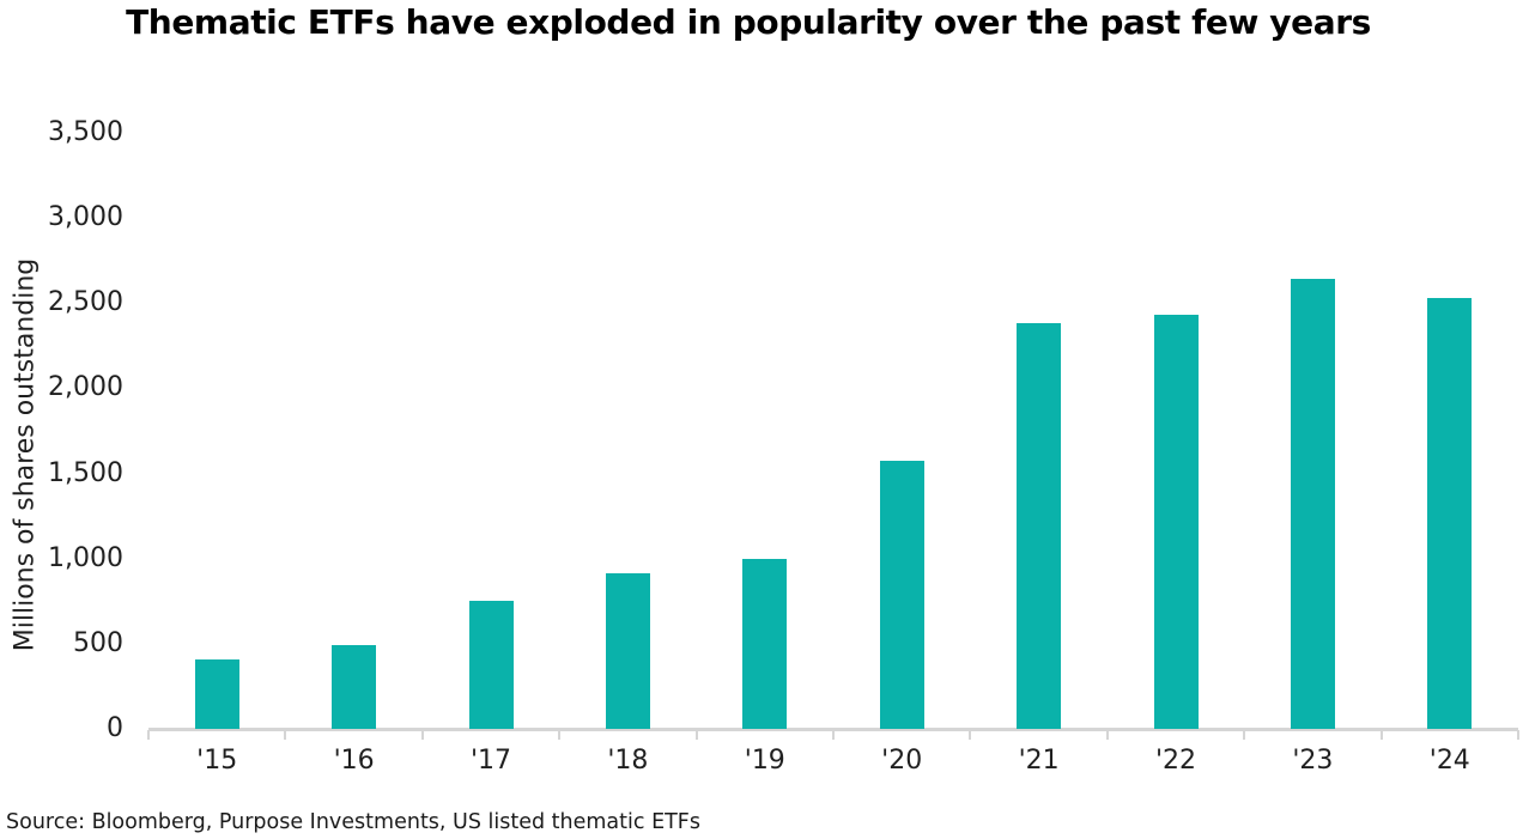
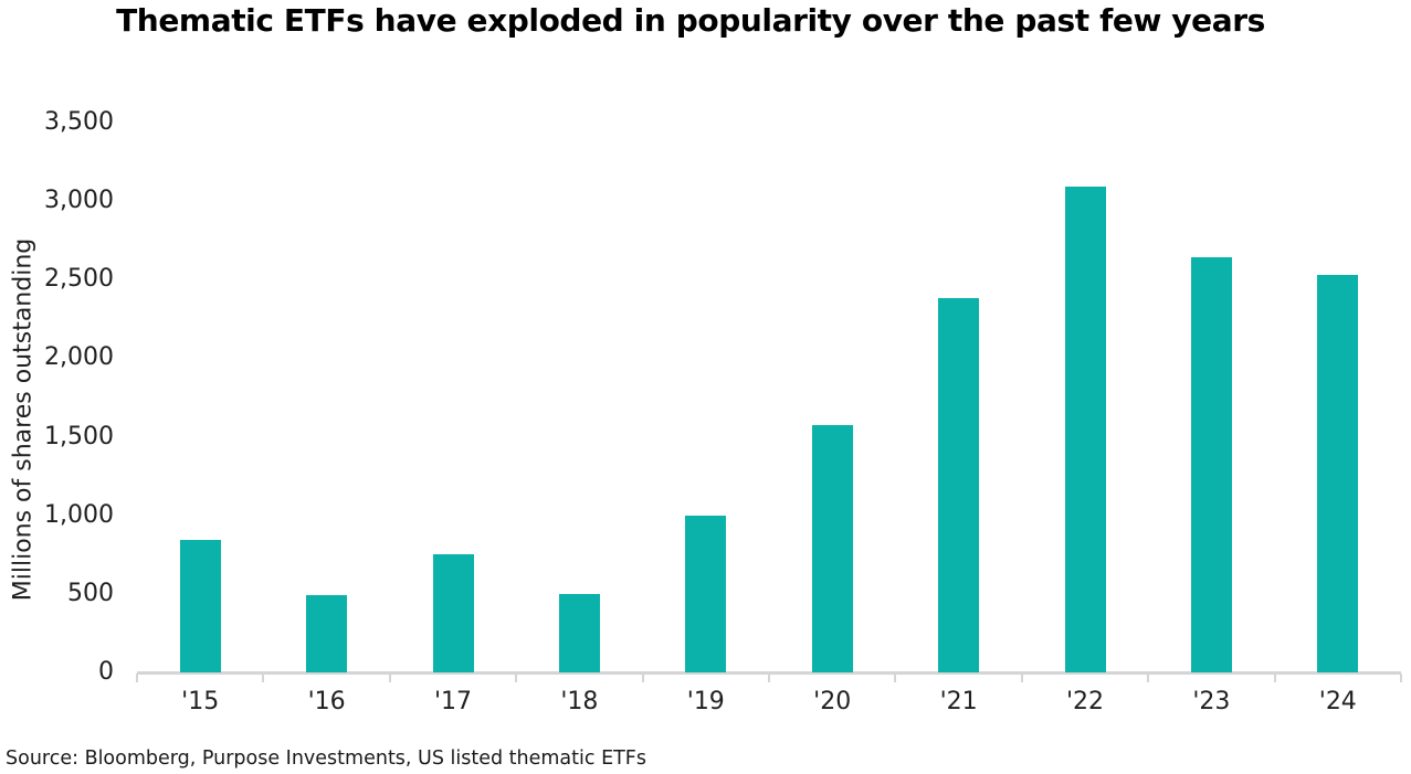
'15: 400 -> 840
'18: 920 -> 500
'22: 2430 -> 3090
